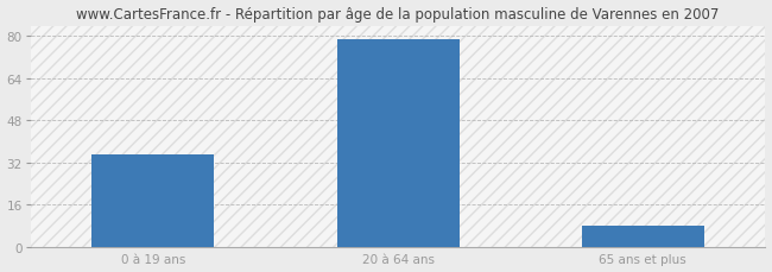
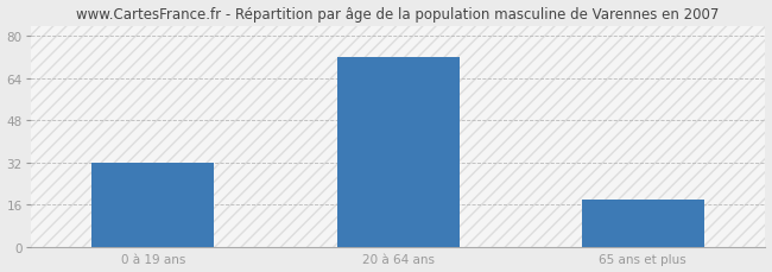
0 à 19 ans: 35 -> 32
20 à 64 ans: 79 -> 72
65 ans et plus: 8 -> 18
